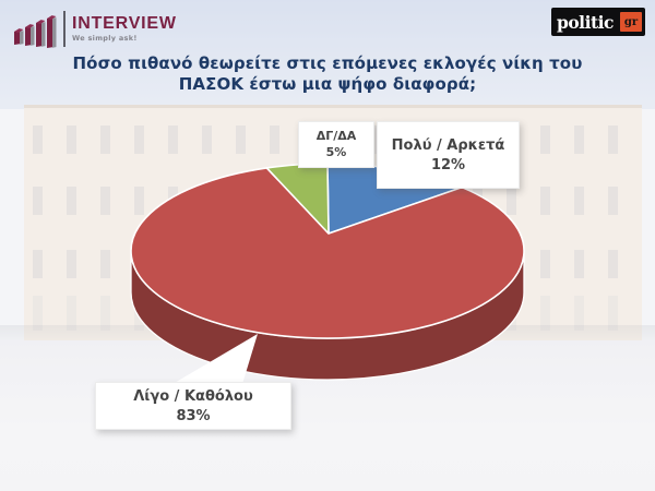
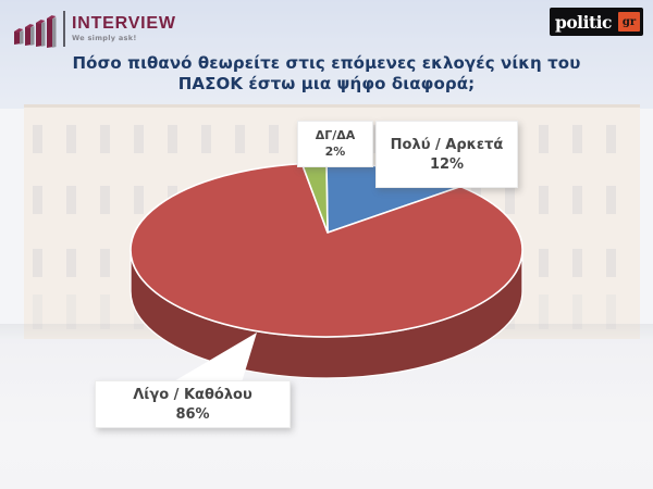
Λίγο / Καθόλου: 83% -> 86%
ΔΓ/ΔΑ: 5% -> 2%
